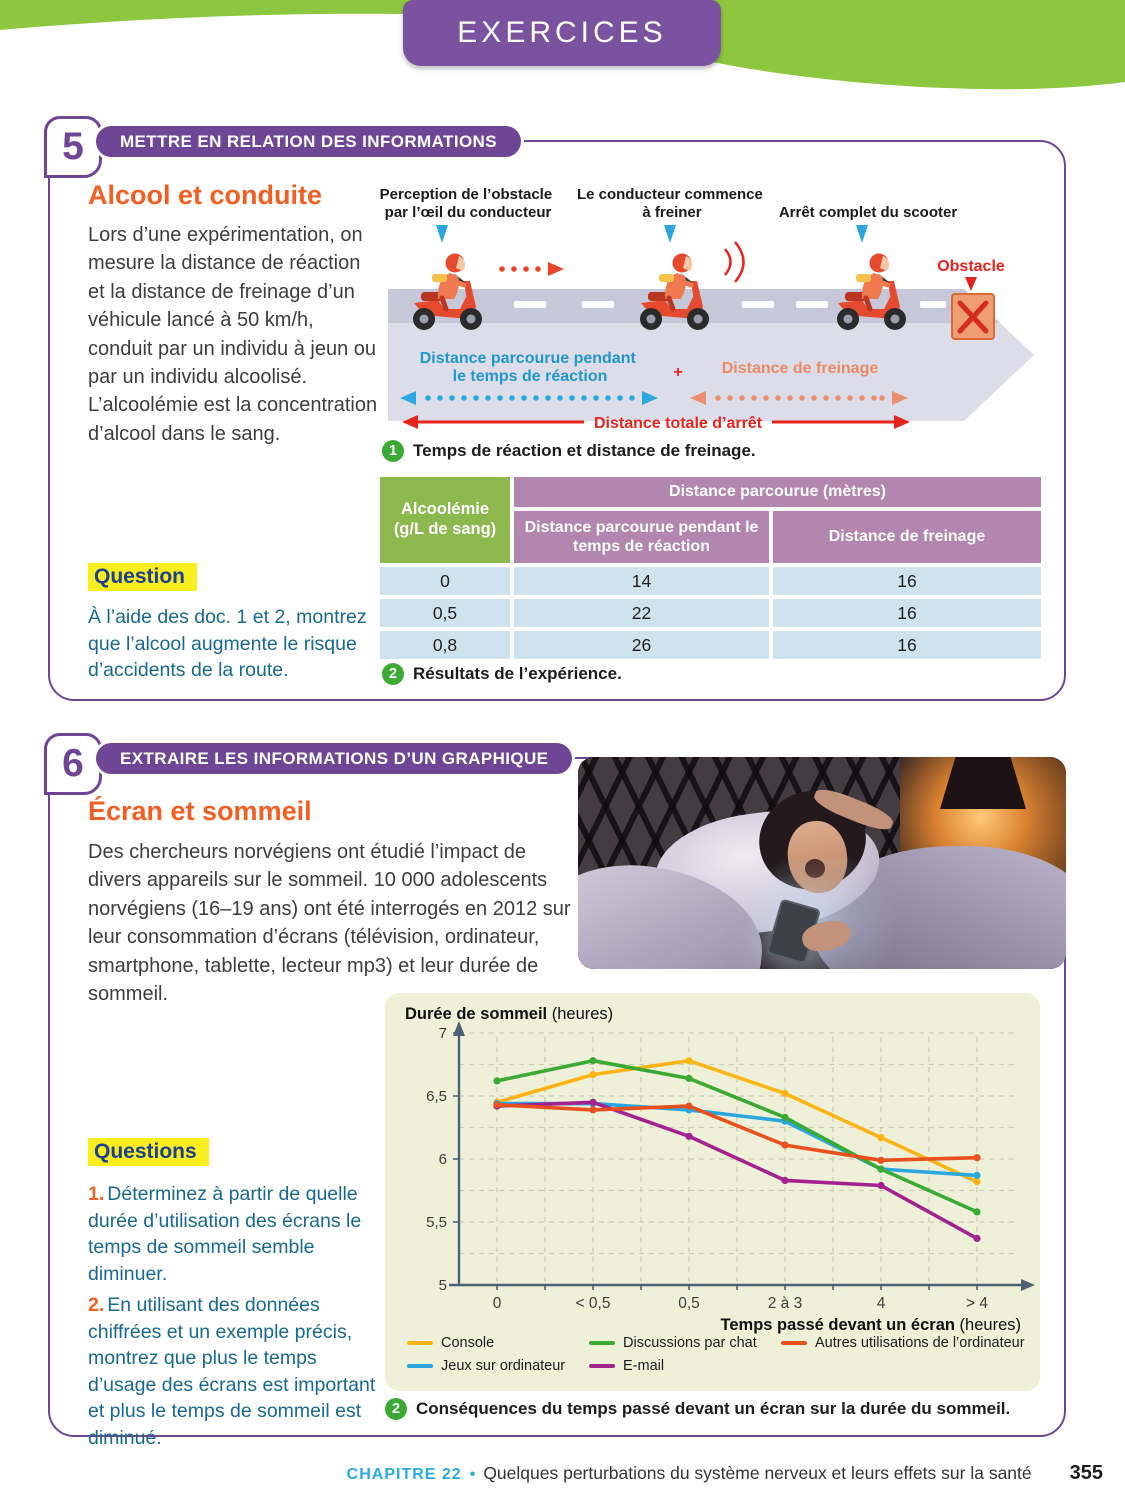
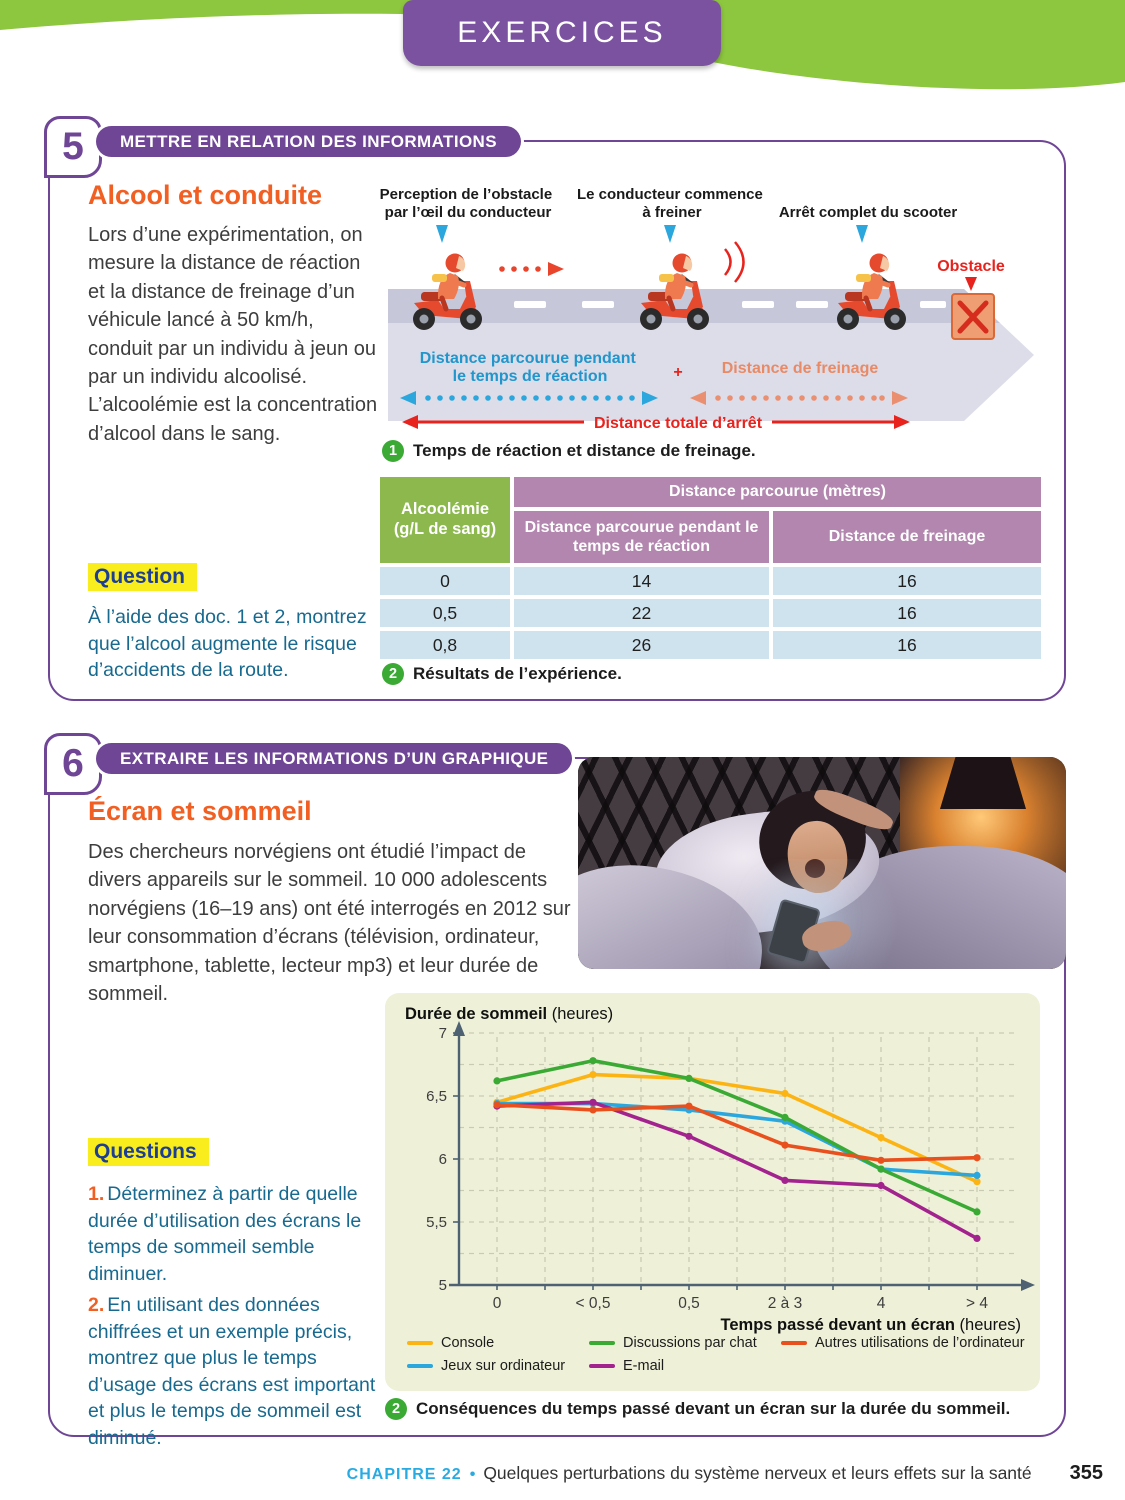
Console/0,5: 6.78 -> 6.64
